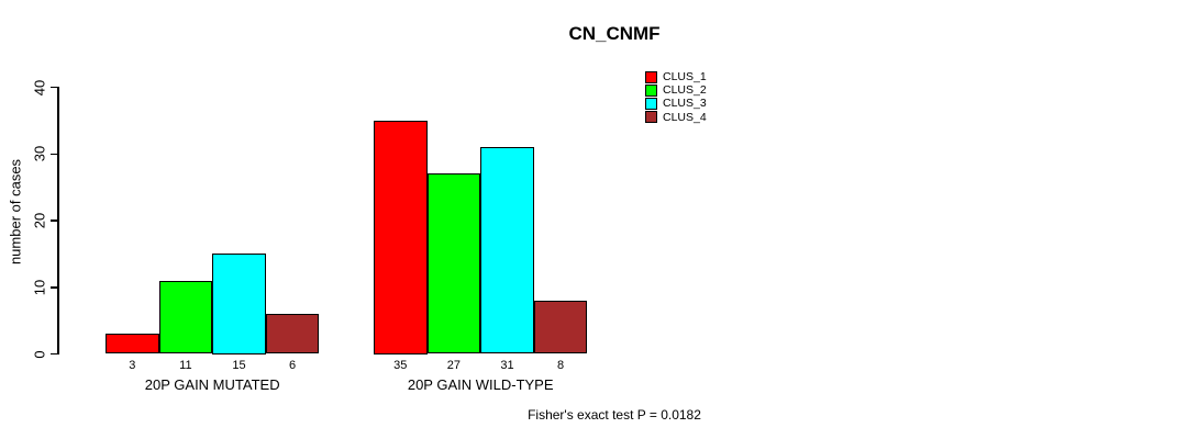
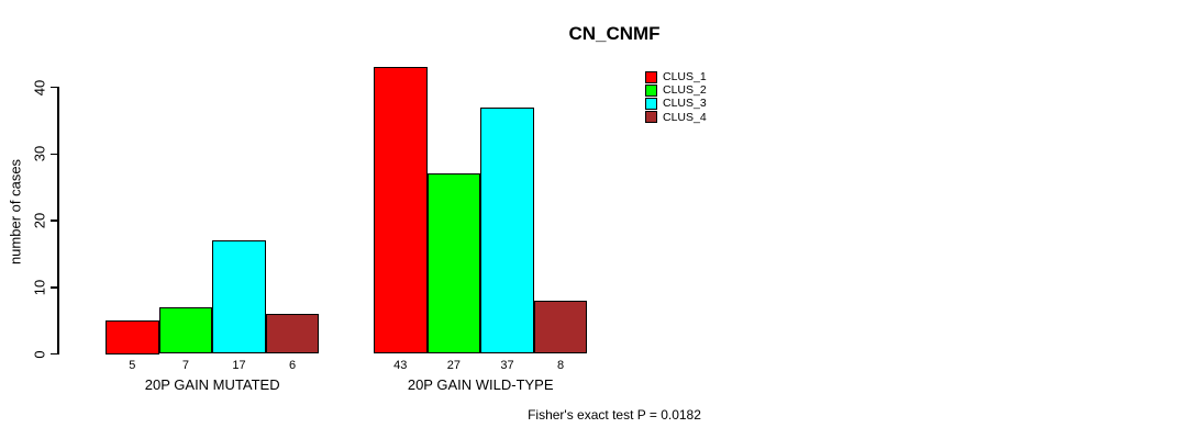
CLUS_1/20P GAIN MUTATED: 3 -> 5
CLUS_2/20P GAIN MUTATED: 11 -> 7
CLUS_3/20P GAIN MUTATED: 15 -> 17
CLUS_1/20P GAIN WILD-TYPE: 35 -> 43
CLUS_3/20P GAIN WILD-TYPE: 31 -> 37
